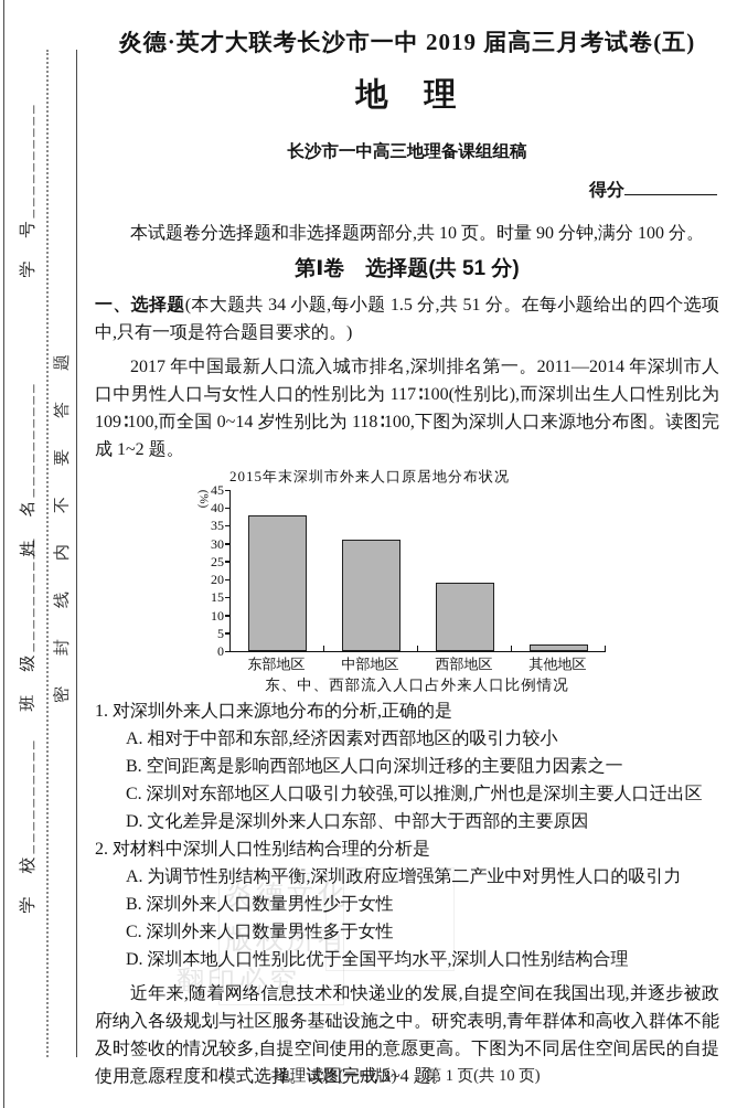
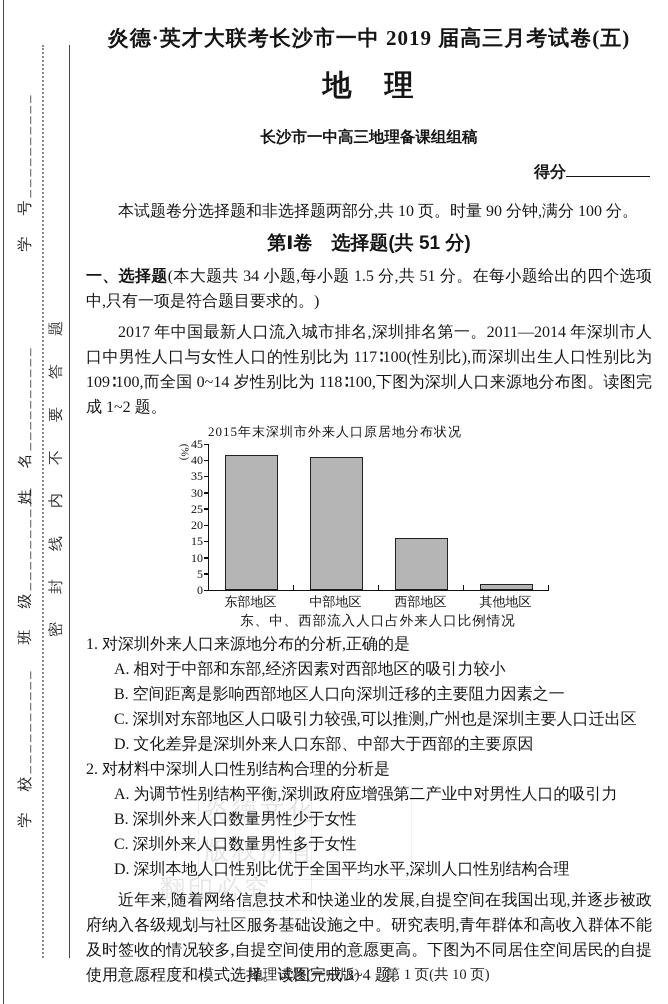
东部地区: 38 -> 42
中部地区: 31 -> 41
西部地区: 19 -> 16
